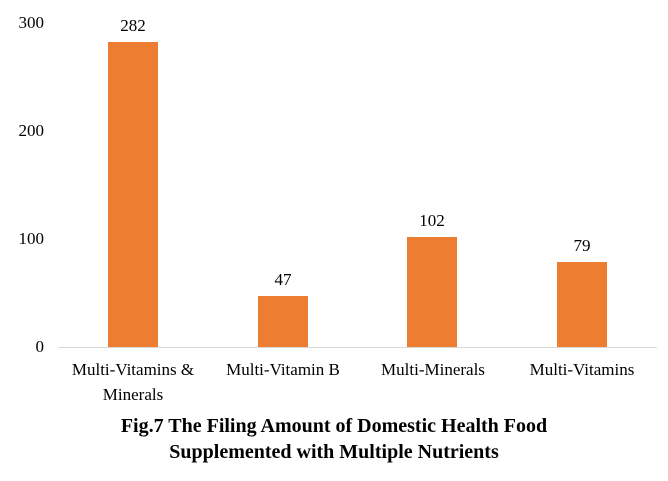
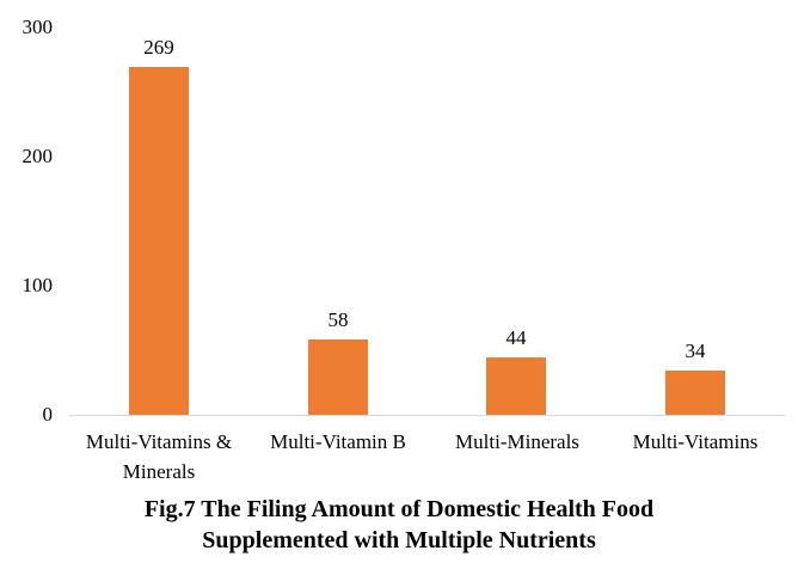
Multi-Vitamins & Minerals: 282 -> 269
Multi-Vitamin B: 47 -> 58
Multi-Minerals: 102 -> 44
Multi-Vitamins: 79 -> 34
